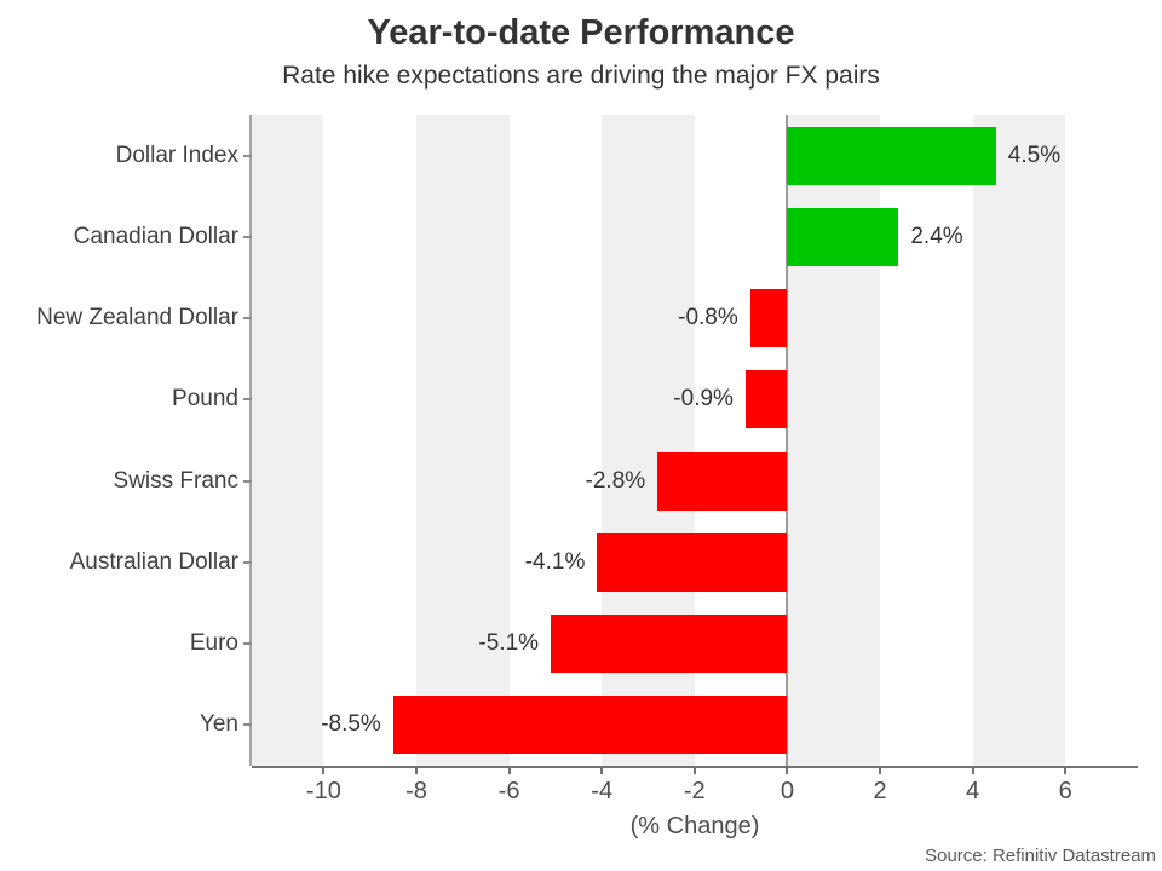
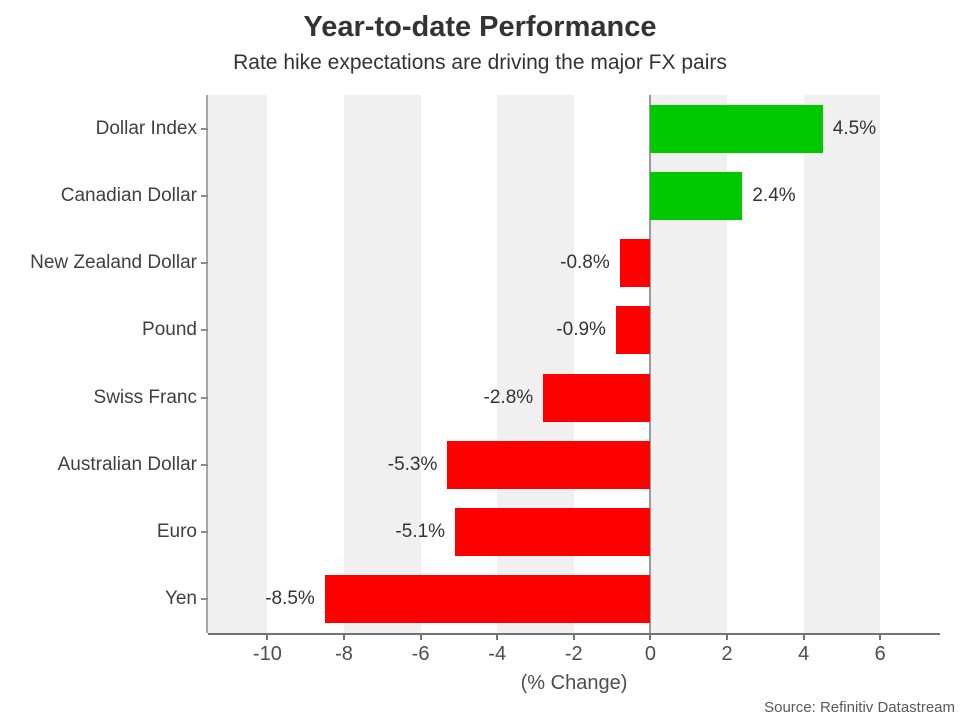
Australian Dollar: -4.1% -> -5.3%
